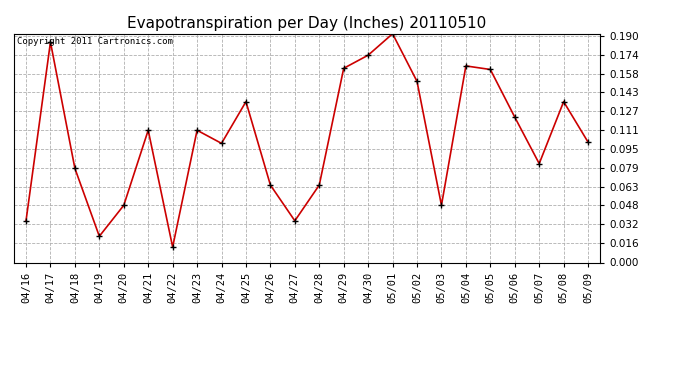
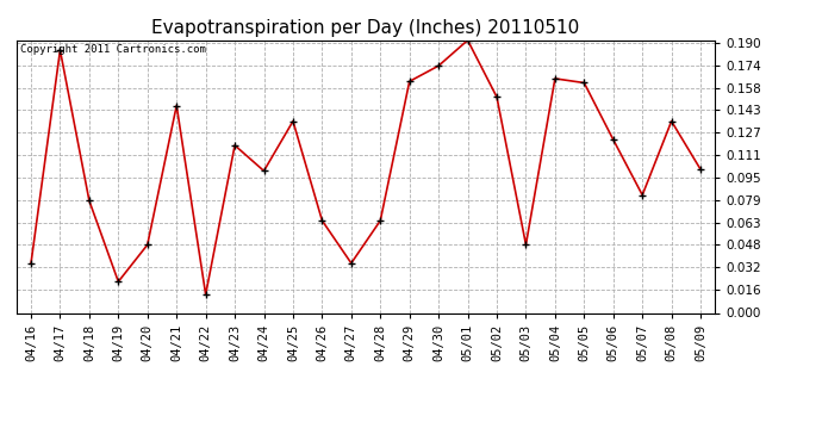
04/21: 0.111 -> 0.146
04/23: 0.111 -> 0.118
